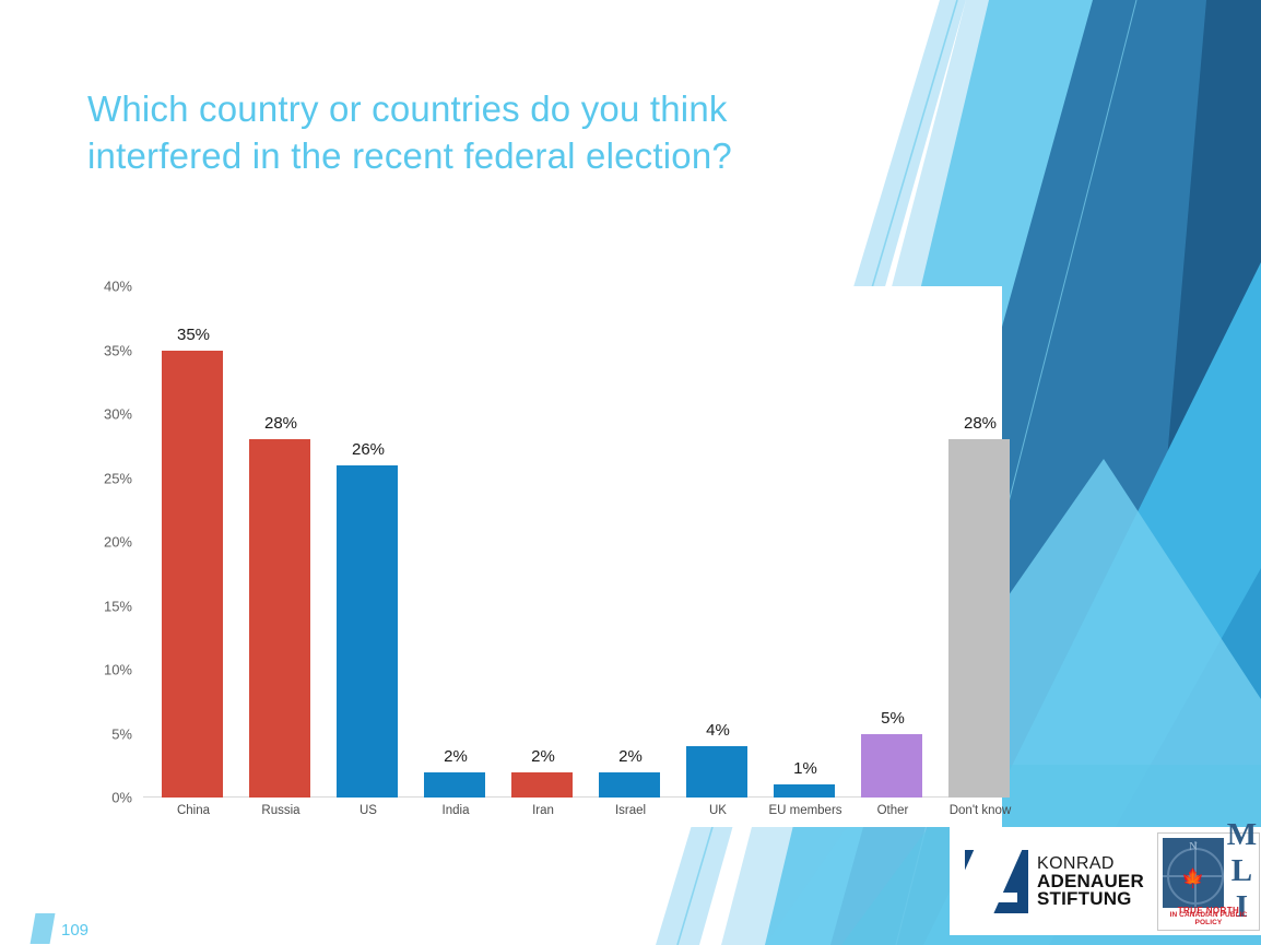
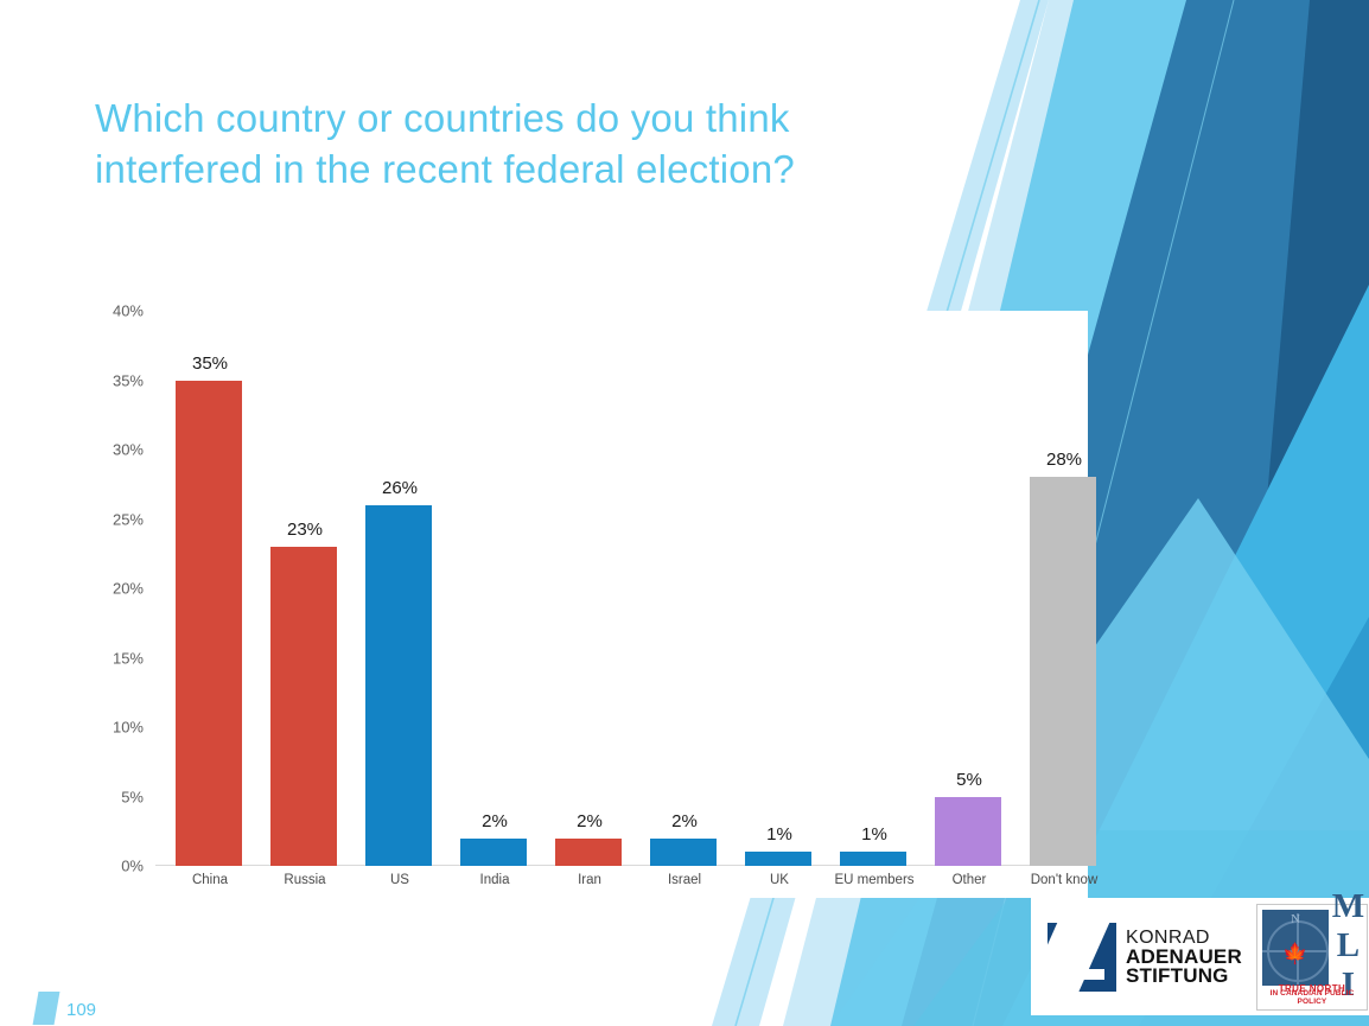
Russia: 28% -> 23%
UK: 4% -> 1%
